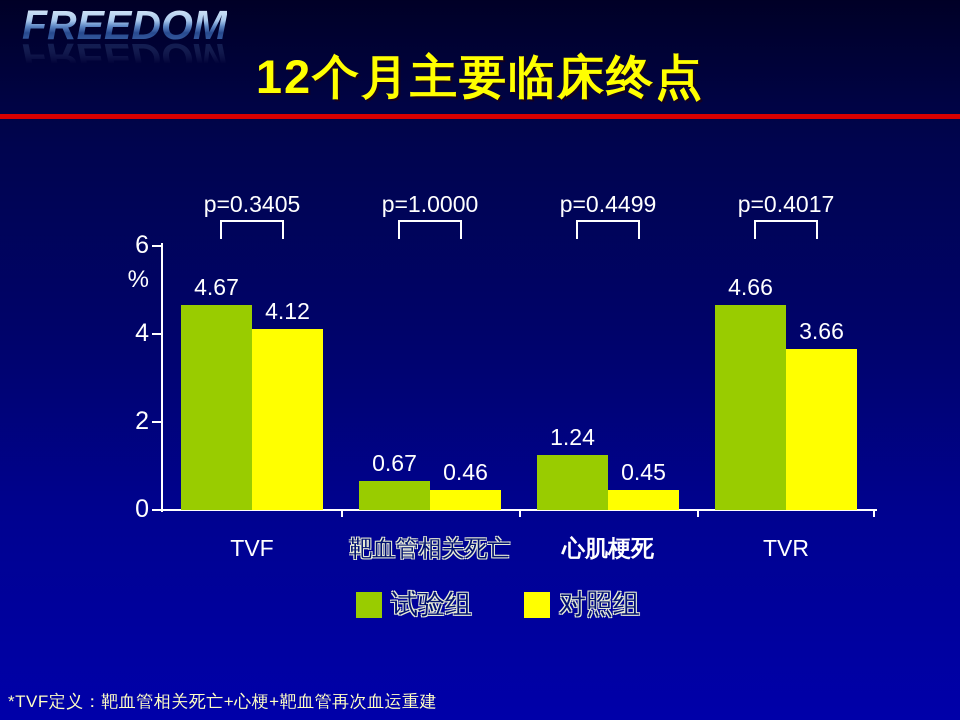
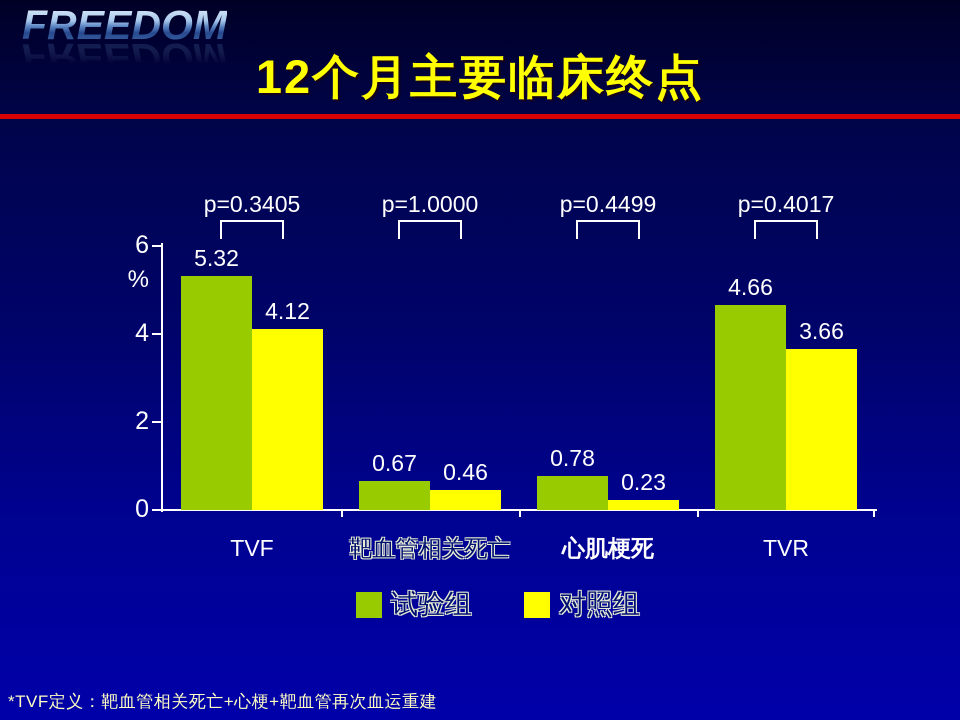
试验组/TVF: 4.67 -> 5.32
试验组/心肌梗死: 1.24 -> 0.78
对照组/心肌梗死: 0.45 -> 0.23
